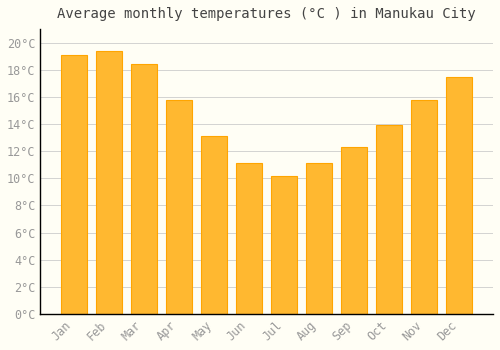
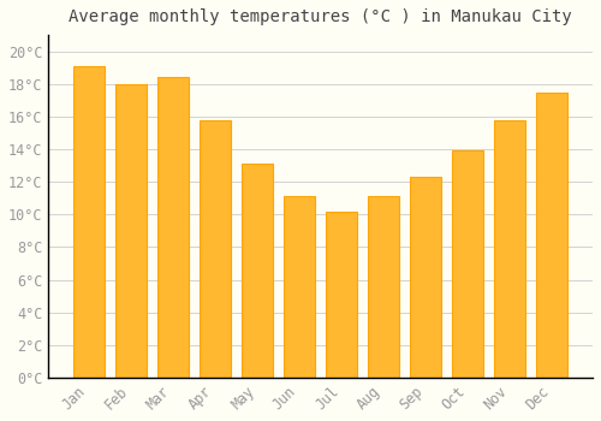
Feb: 19.4°C -> 18.0°C
